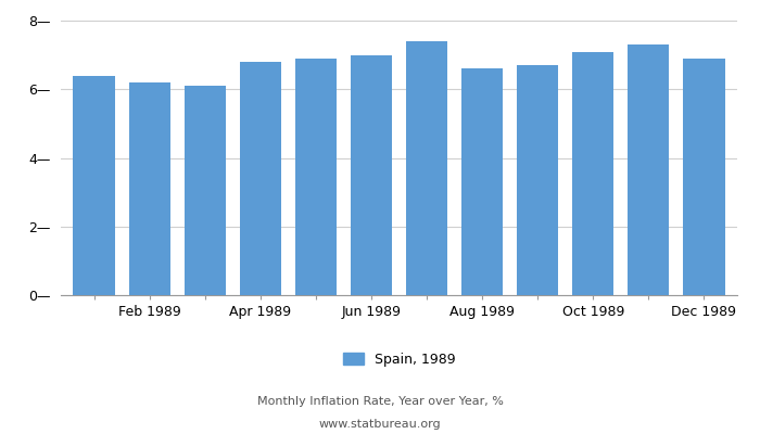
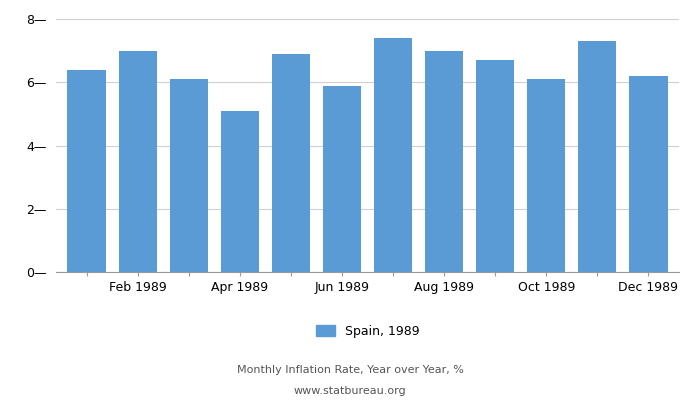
Feb 1989: 6.2— -> 7.0—
Apr 1989: 6.8— -> 5.1—
Jun 1989: 7.0— -> 5.9—
Aug 1989: 6.6— -> 7.0—
Oct 1989: 7.1— -> 6.1—
Dec 1989: 6.9— -> 6.2—
